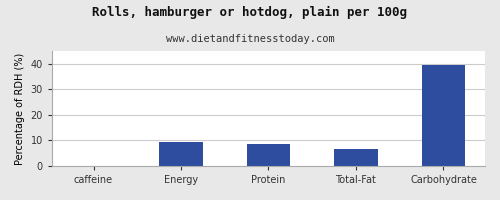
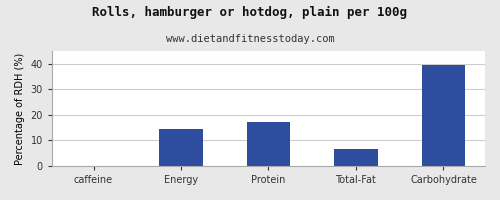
Energy: 9.5 -> 14.5
Protein: 8.5 -> 17.2
